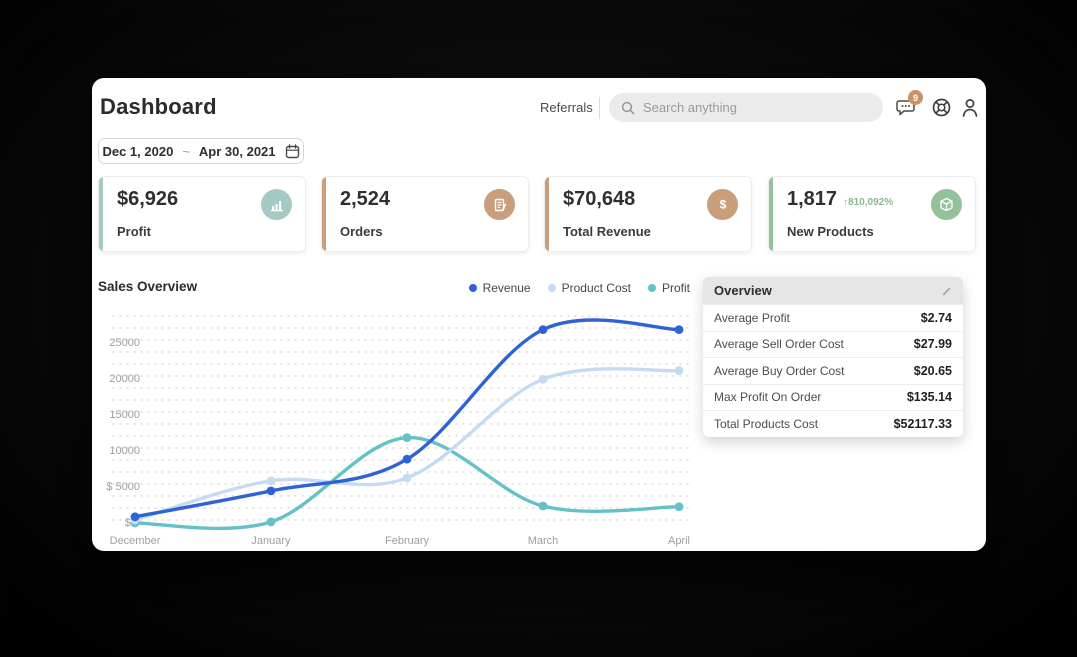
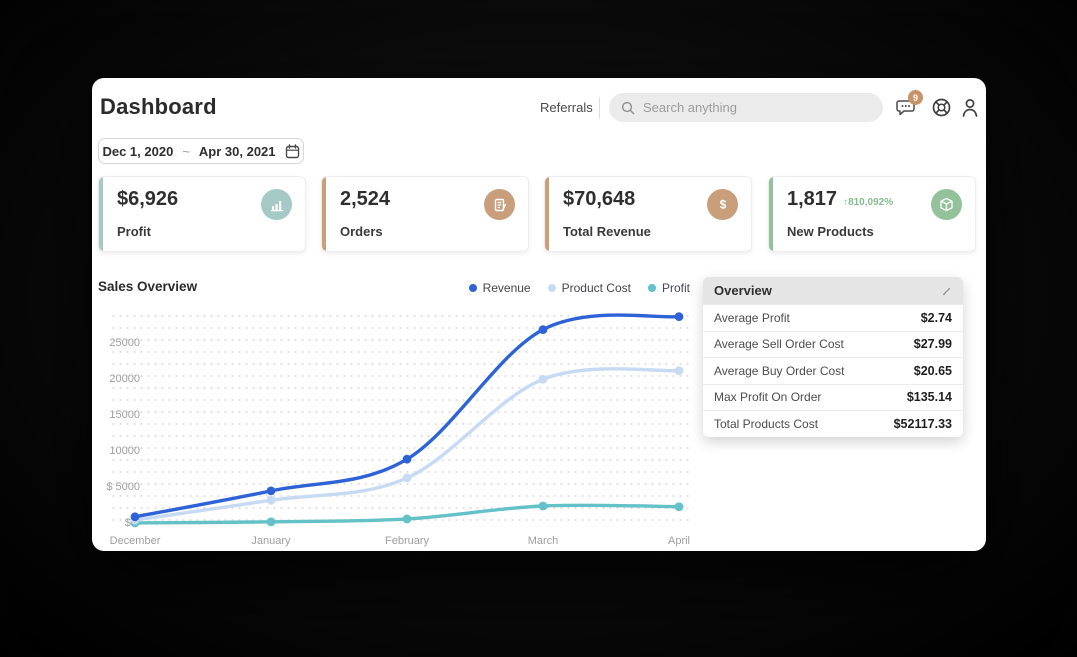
Product Cost/January: 6000 -> 3000
Profit/February: 12000 -> 1000
Revenue/April: 27000 -> 29000
